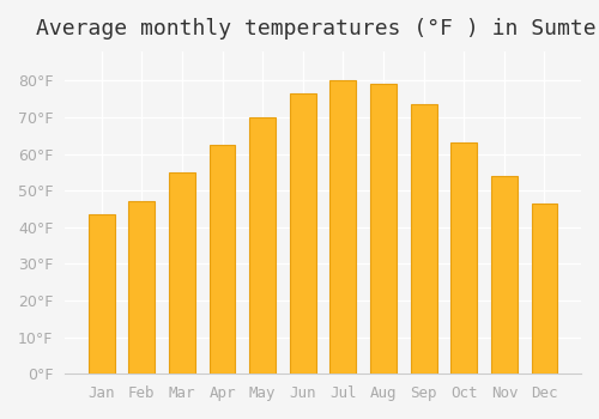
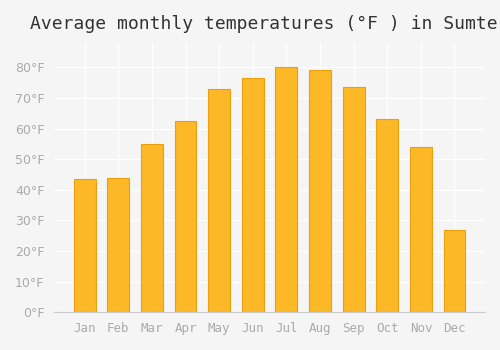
Feb: 47.0°F -> 44.0°F
May: 70.0°F -> 73.0°F
Dec: 46.5°F -> 27.0°F
